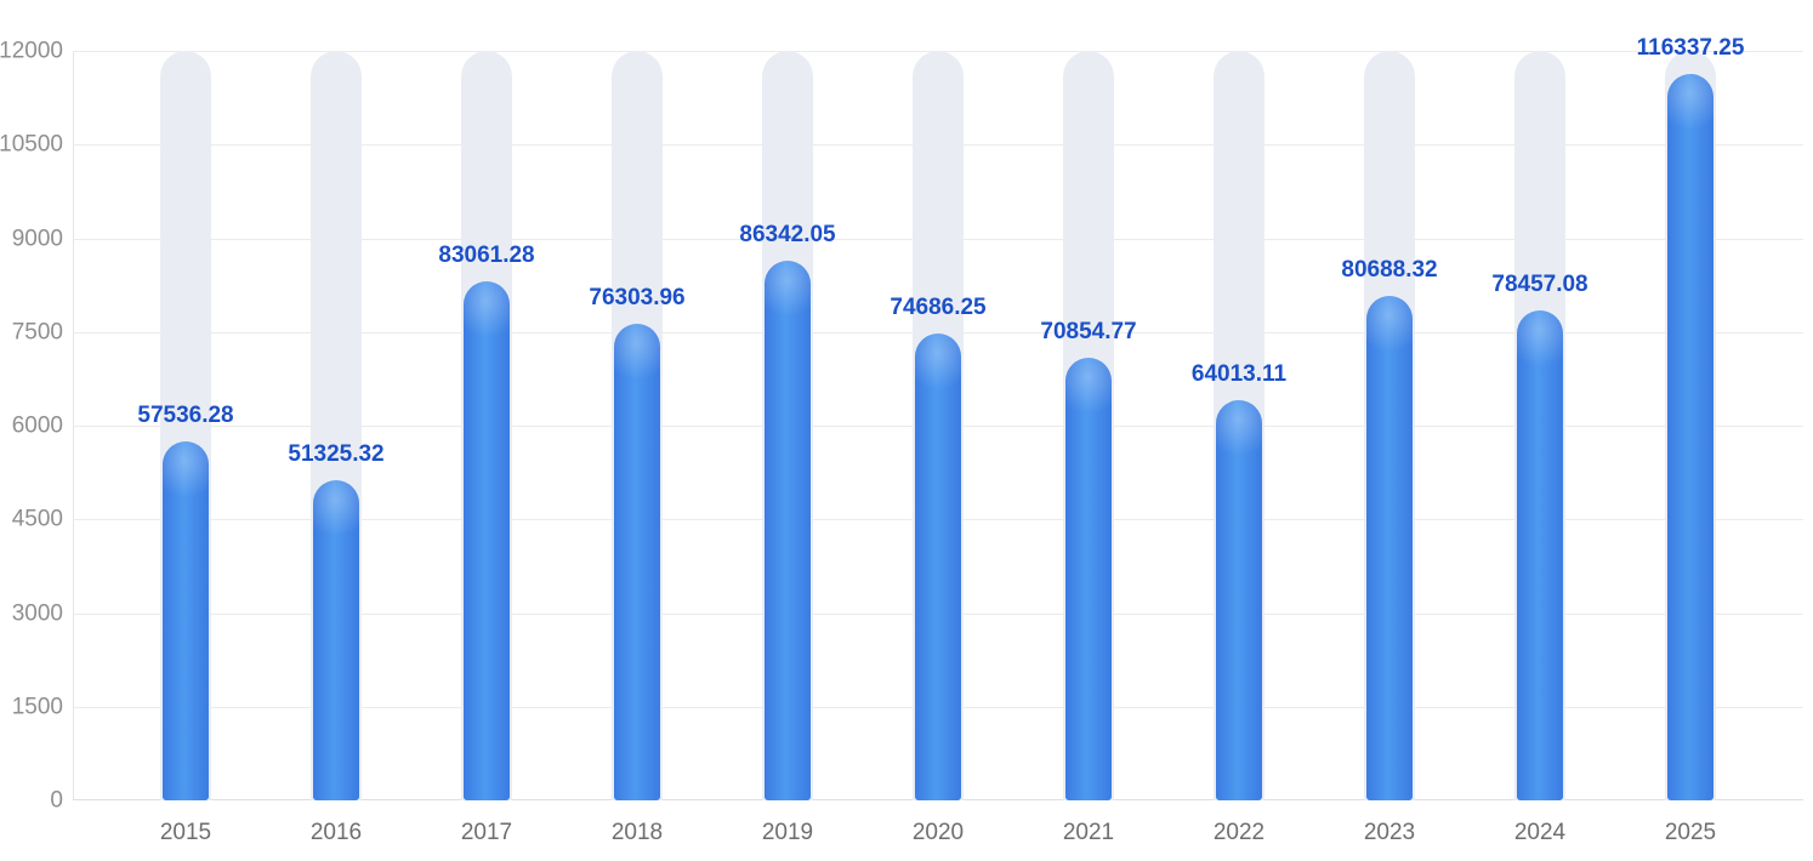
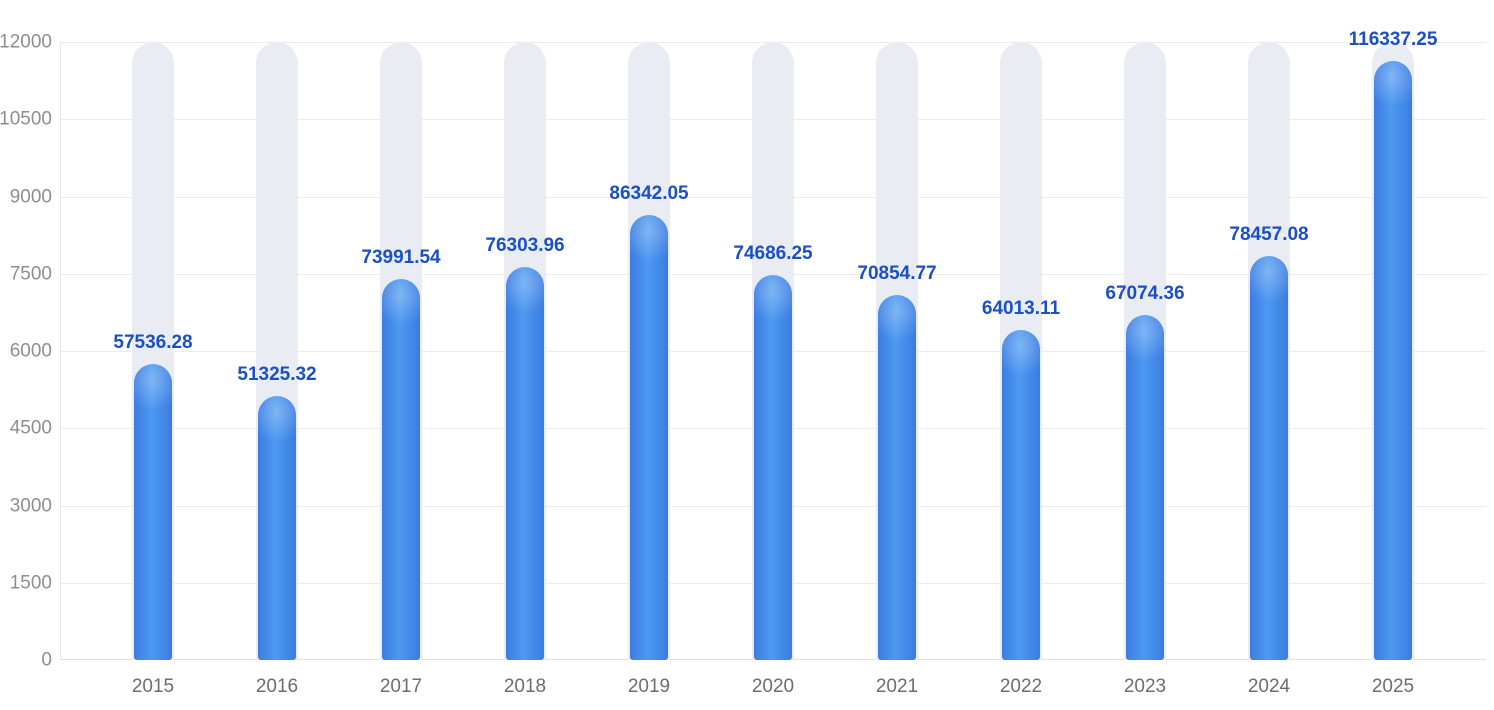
2017: 83061.28 -> 73991.54
2023: 80688.32 -> 67074.36
